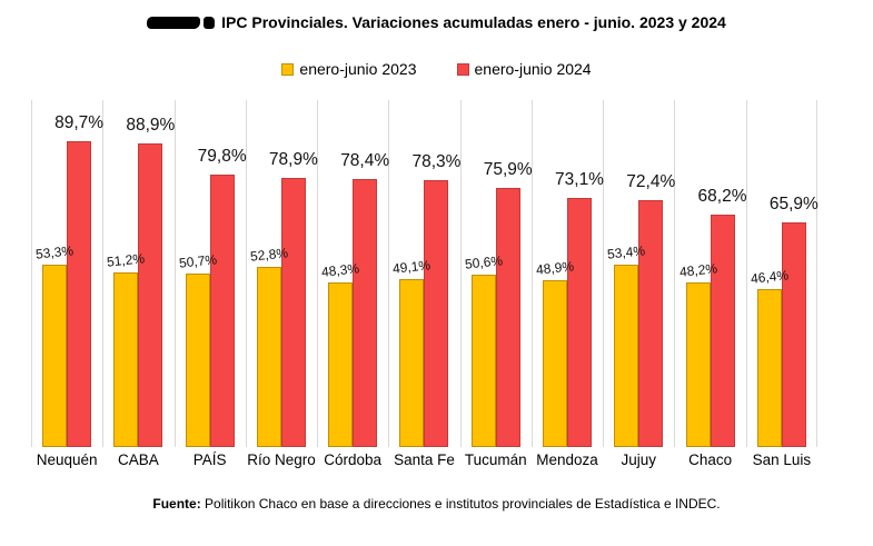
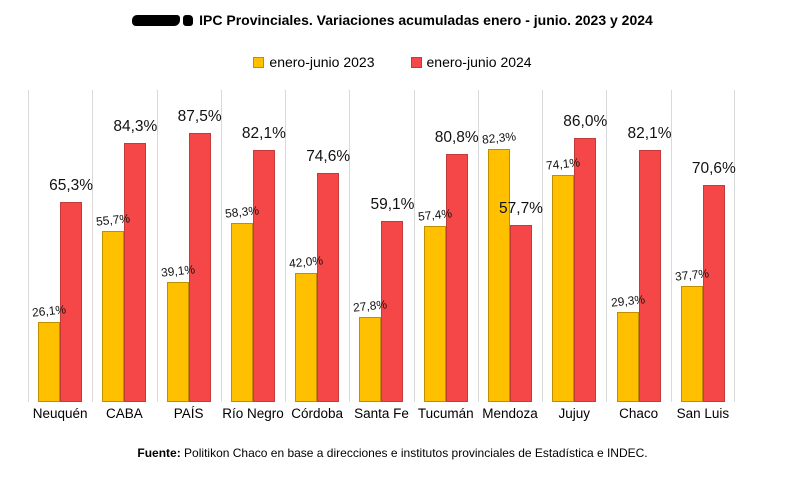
enero-junio 2023/Neuquén: 53,3% -> 26,1%
enero-junio 2024/Neuquén: 89,7% -> 65,3%
enero-junio 2023/CABA: 51,2% -> 55,7%
enero-junio 2024/CABA: 88,9% -> 84,3%
enero-junio 2023/PAÍS: 50,7% -> 39,1%
enero-junio 2024/PAÍS: 79,8% -> 87,5%
enero-junio 2023/Río Negro: 52,8% -> 58,3%
enero-junio 2024/Río Negro: 78,9% -> 82,1%
enero-junio 2023/Córdoba: 48,3% -> 42,0%
enero-junio 2024/Córdoba: 78,4% -> 74,6%
enero-junio 2023/Santa Fe: 49,1% -> 27,8%
enero-junio 2024/Santa Fe: 78,3% -> 59,1%
enero-junio 2023/Tucumán: 50,6% -> 57,4%
enero-junio 2024/Tucumán: 75,9% -> 80,8%
enero-junio 2023/Mendoza: 48,9% -> 82,3%
enero-junio 2024/Mendoza: 73,1% -> 57,7%
enero-junio 2023/Jujuy: 53,4% -> 74,1%
enero-junio 2024/Jujuy: 72,4% -> 86,0%
enero-junio 2023/Chaco: 48,2% -> 29,3%
enero-junio 2024/Chaco: 68,2% -> 82,1%
enero-junio 2023/San Luis: 46,4% -> 37,7%
enero-junio 2024/San Luis: 65,9% -> 70,6%
